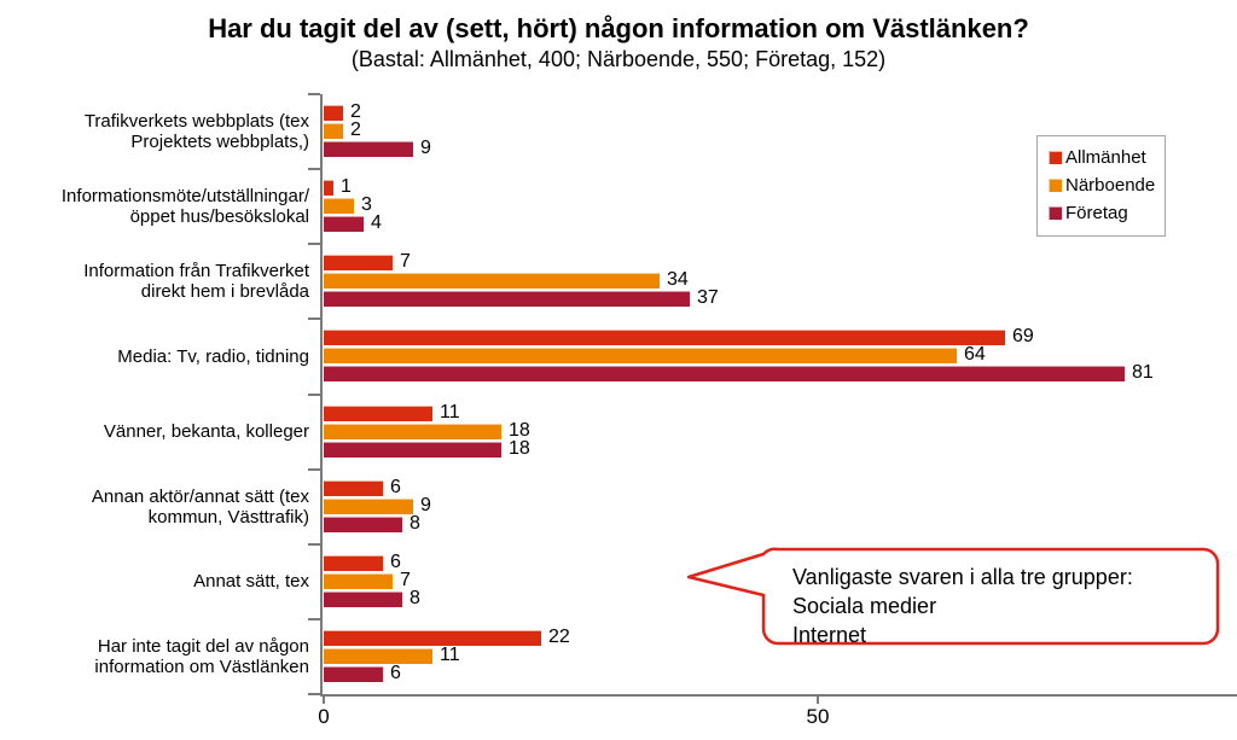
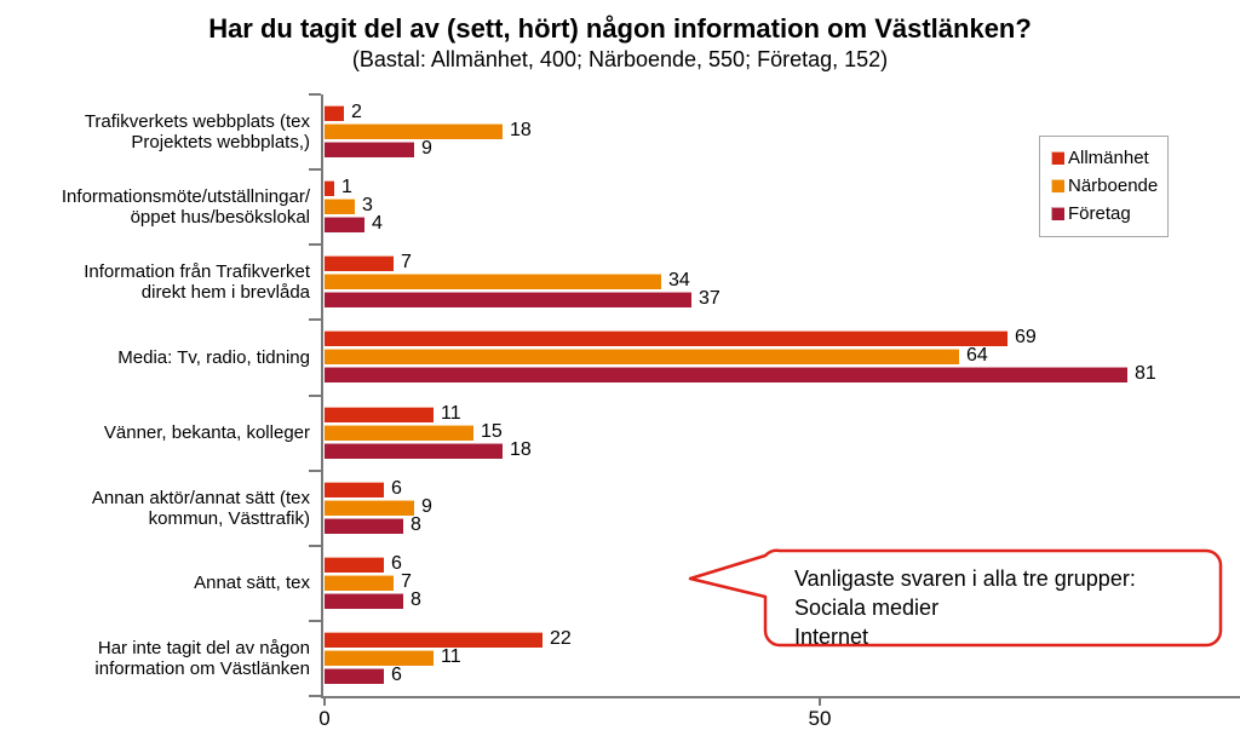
Närboende/Trafikverkets webbplats (tex Projektets webbplats,): 2 -> 18
Närboende/Vänner, bekanta, kolleger: 18 -> 15
